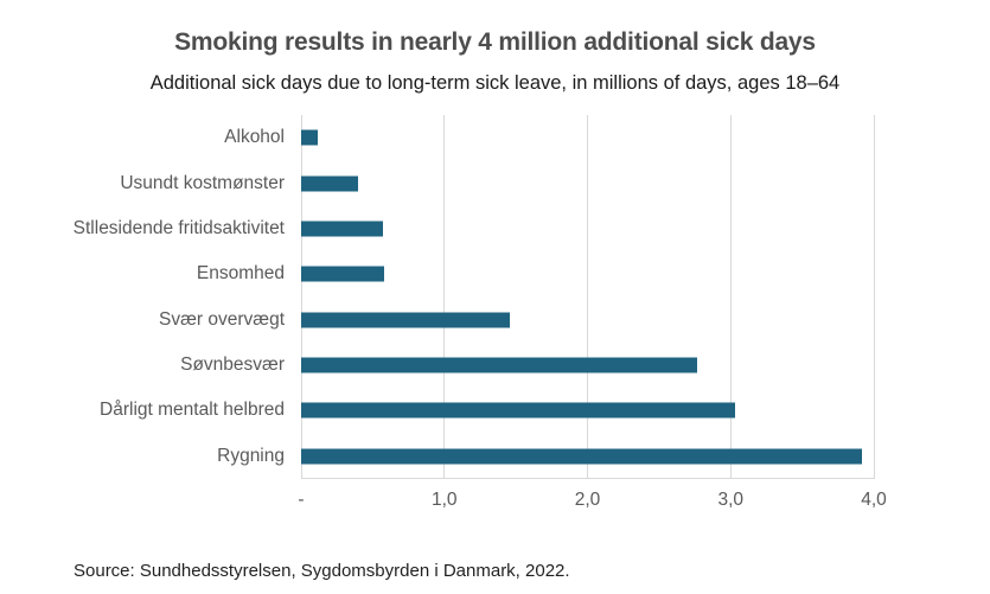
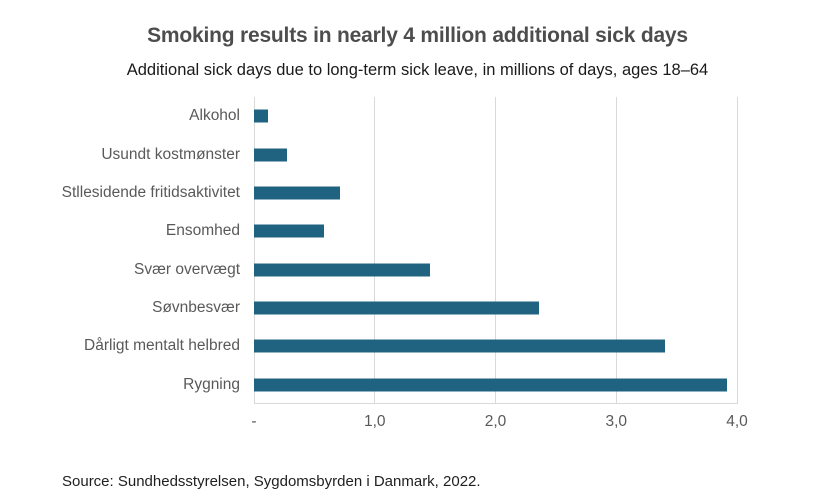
Usundt kostmønster: 0,40 -> 0,27
Stllesidende fritidsaktivitet: 0,57 -> 0,71
Søvnbesvær: 2,77 -> 2,36
Dårligt mentalt helbred: 3,03 -> 3,40
